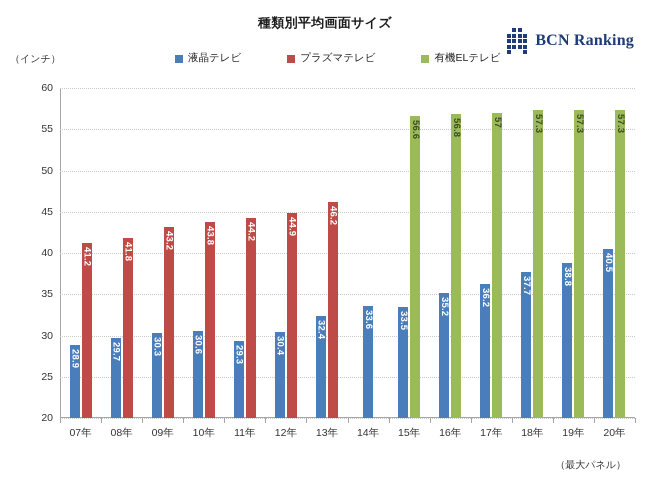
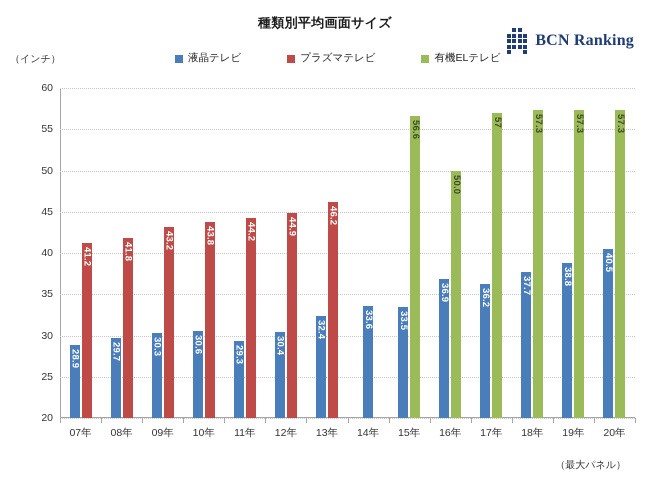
液晶テレビ/16年: 35.2 -> 36.9
有機ELテレビ/16年: 56.8 -> 50.0
